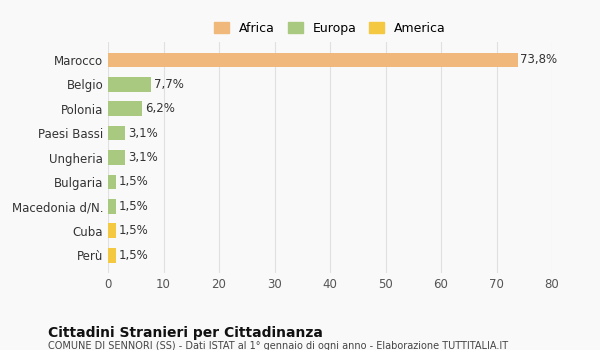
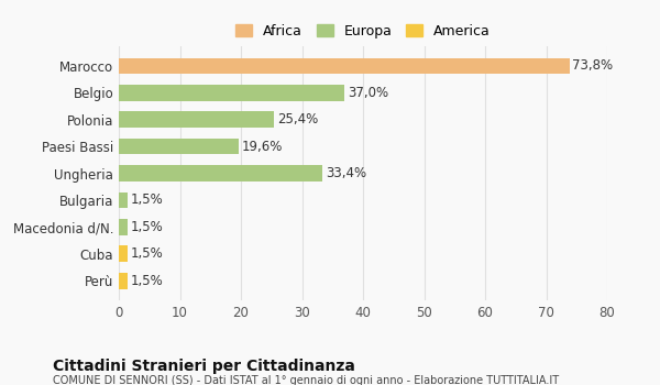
Belgio: 7,7% -> 37,0%
Polonia: 6,2% -> 25,4%
Paesi Bassi: 3,1% -> 19,6%
Ungheria: 3,1% -> 33,4%
